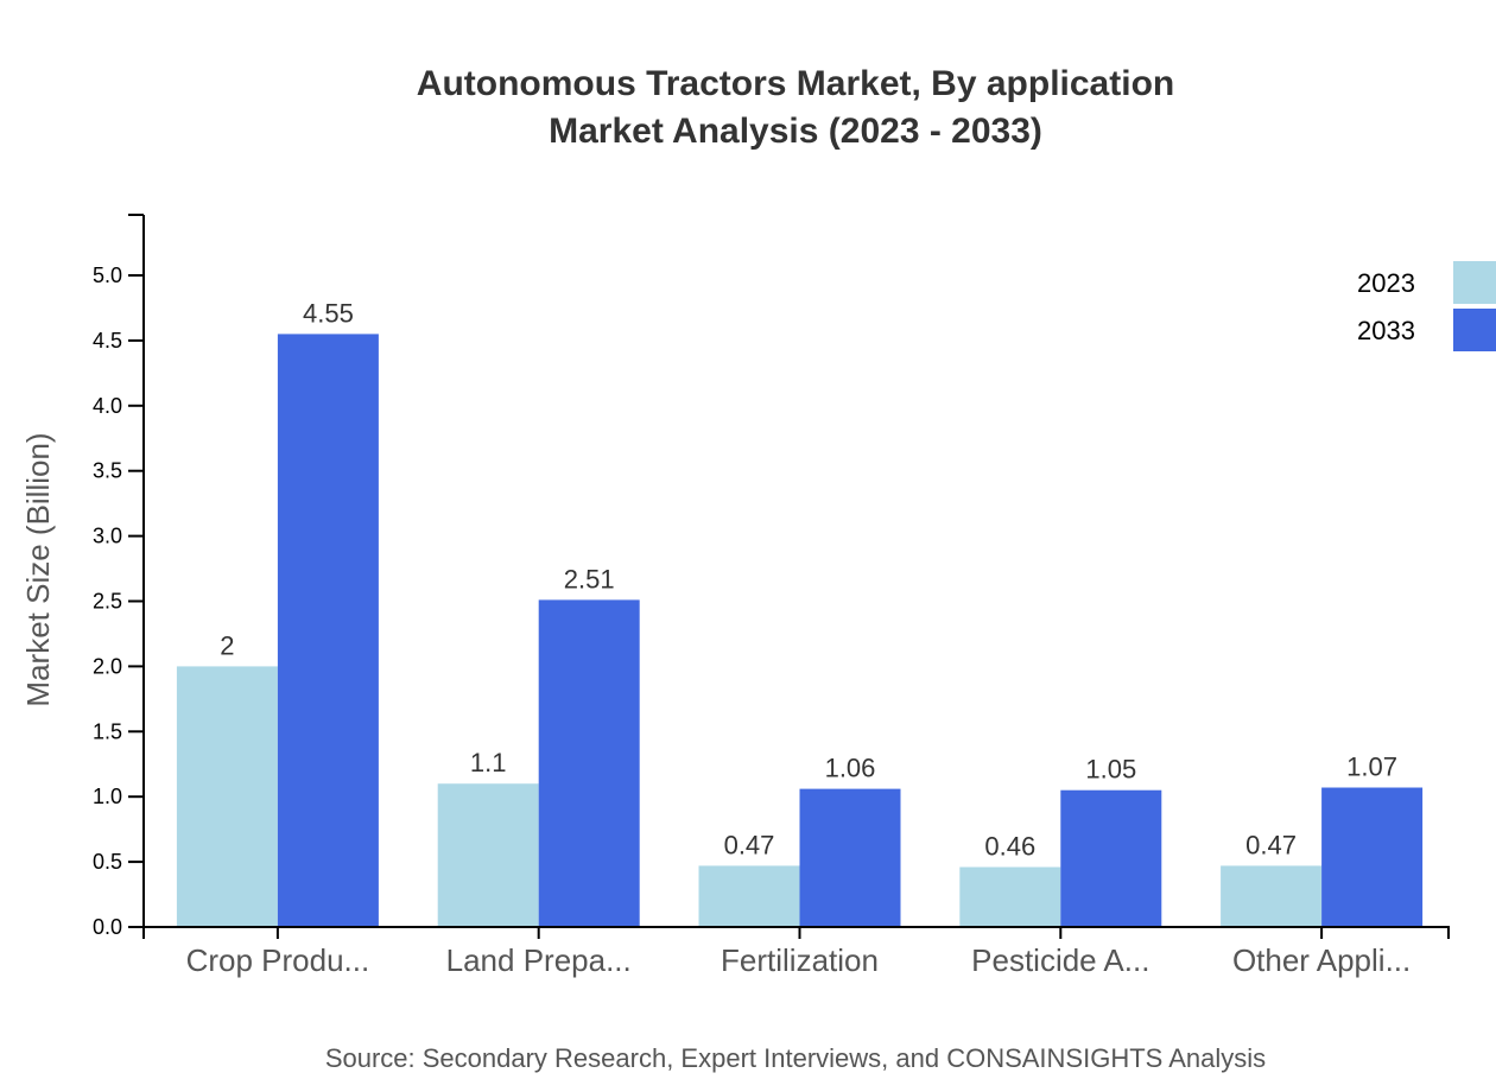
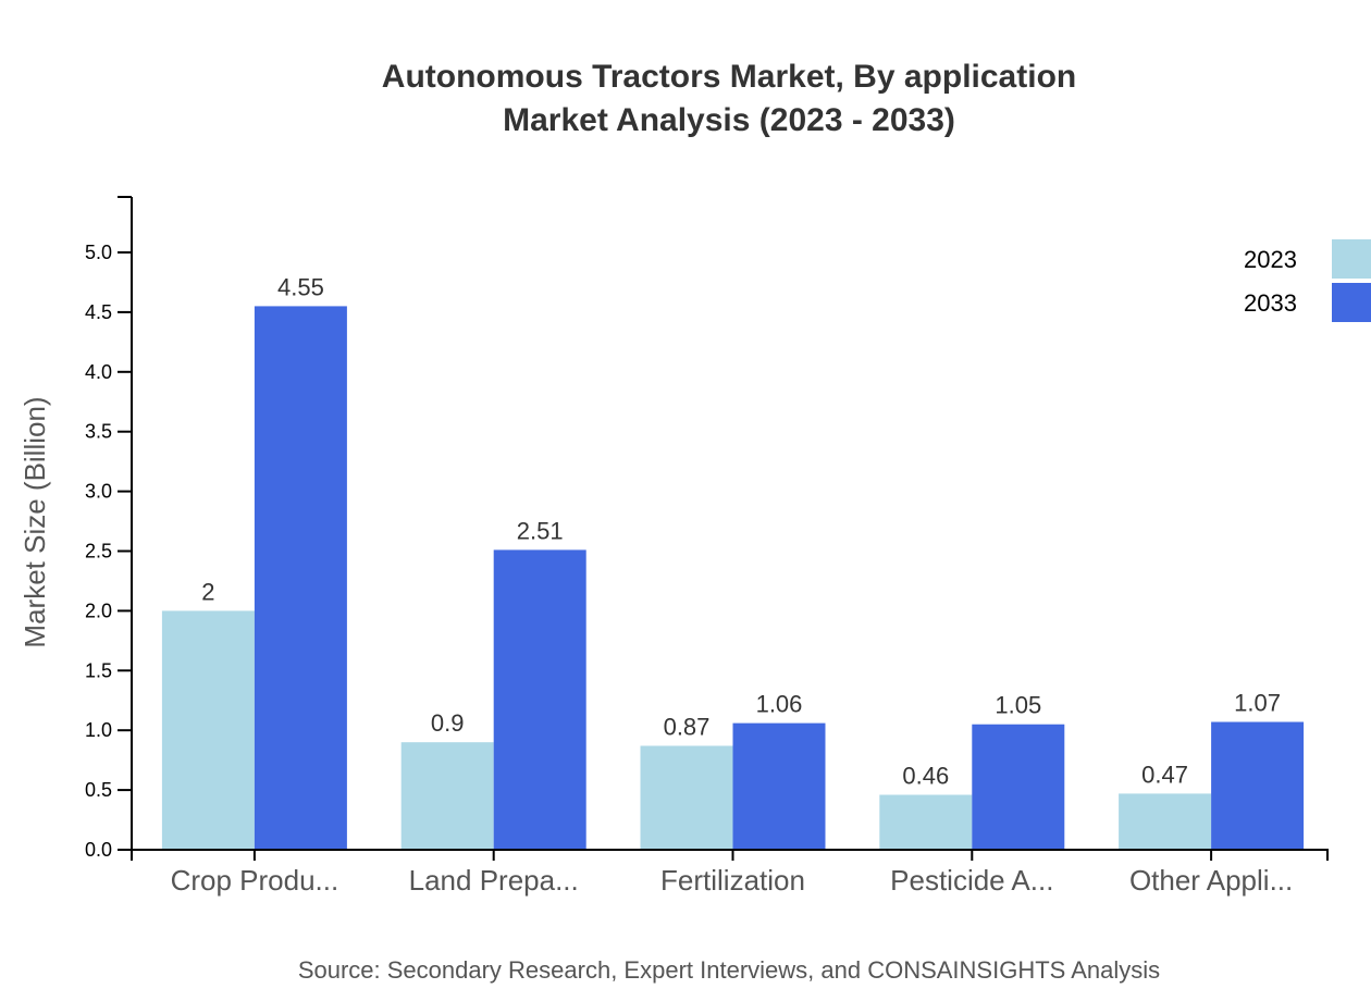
2023/Land Prepa...: 1.1 -> 0.9
2023/Fertilization: 0.47 -> 0.87
